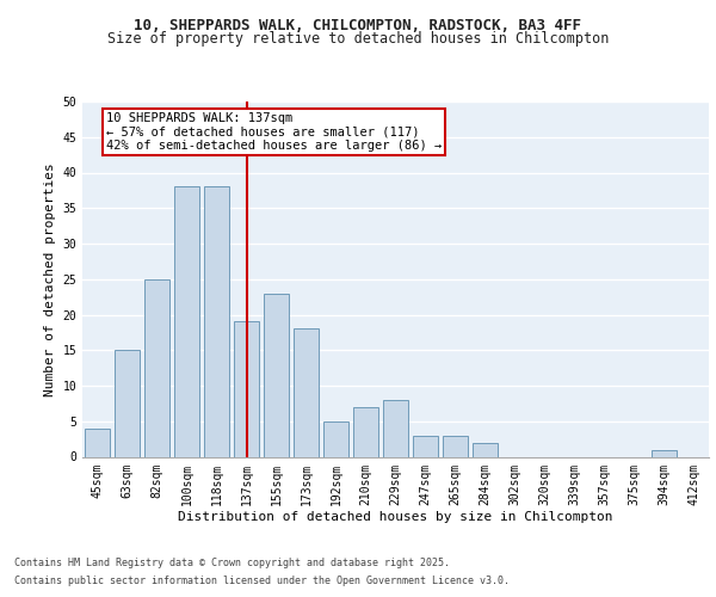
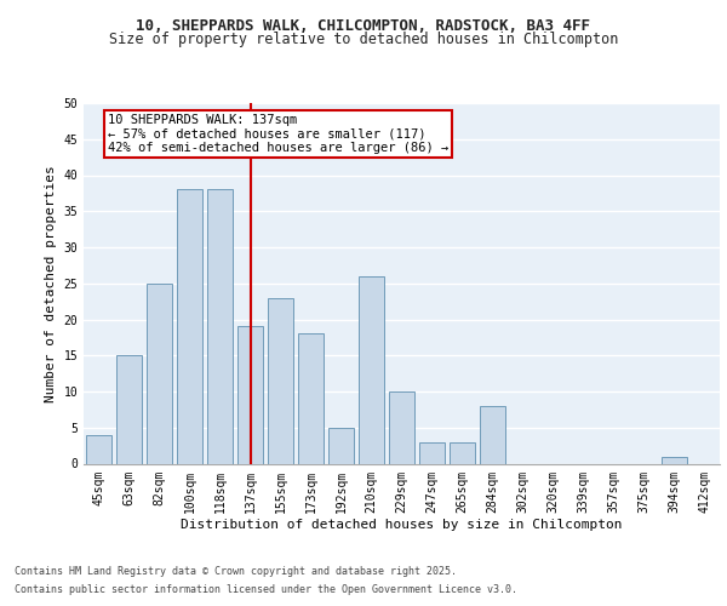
210sqm: 7 -> 26
229sqm: 8 -> 10
284sqm: 2 -> 8
